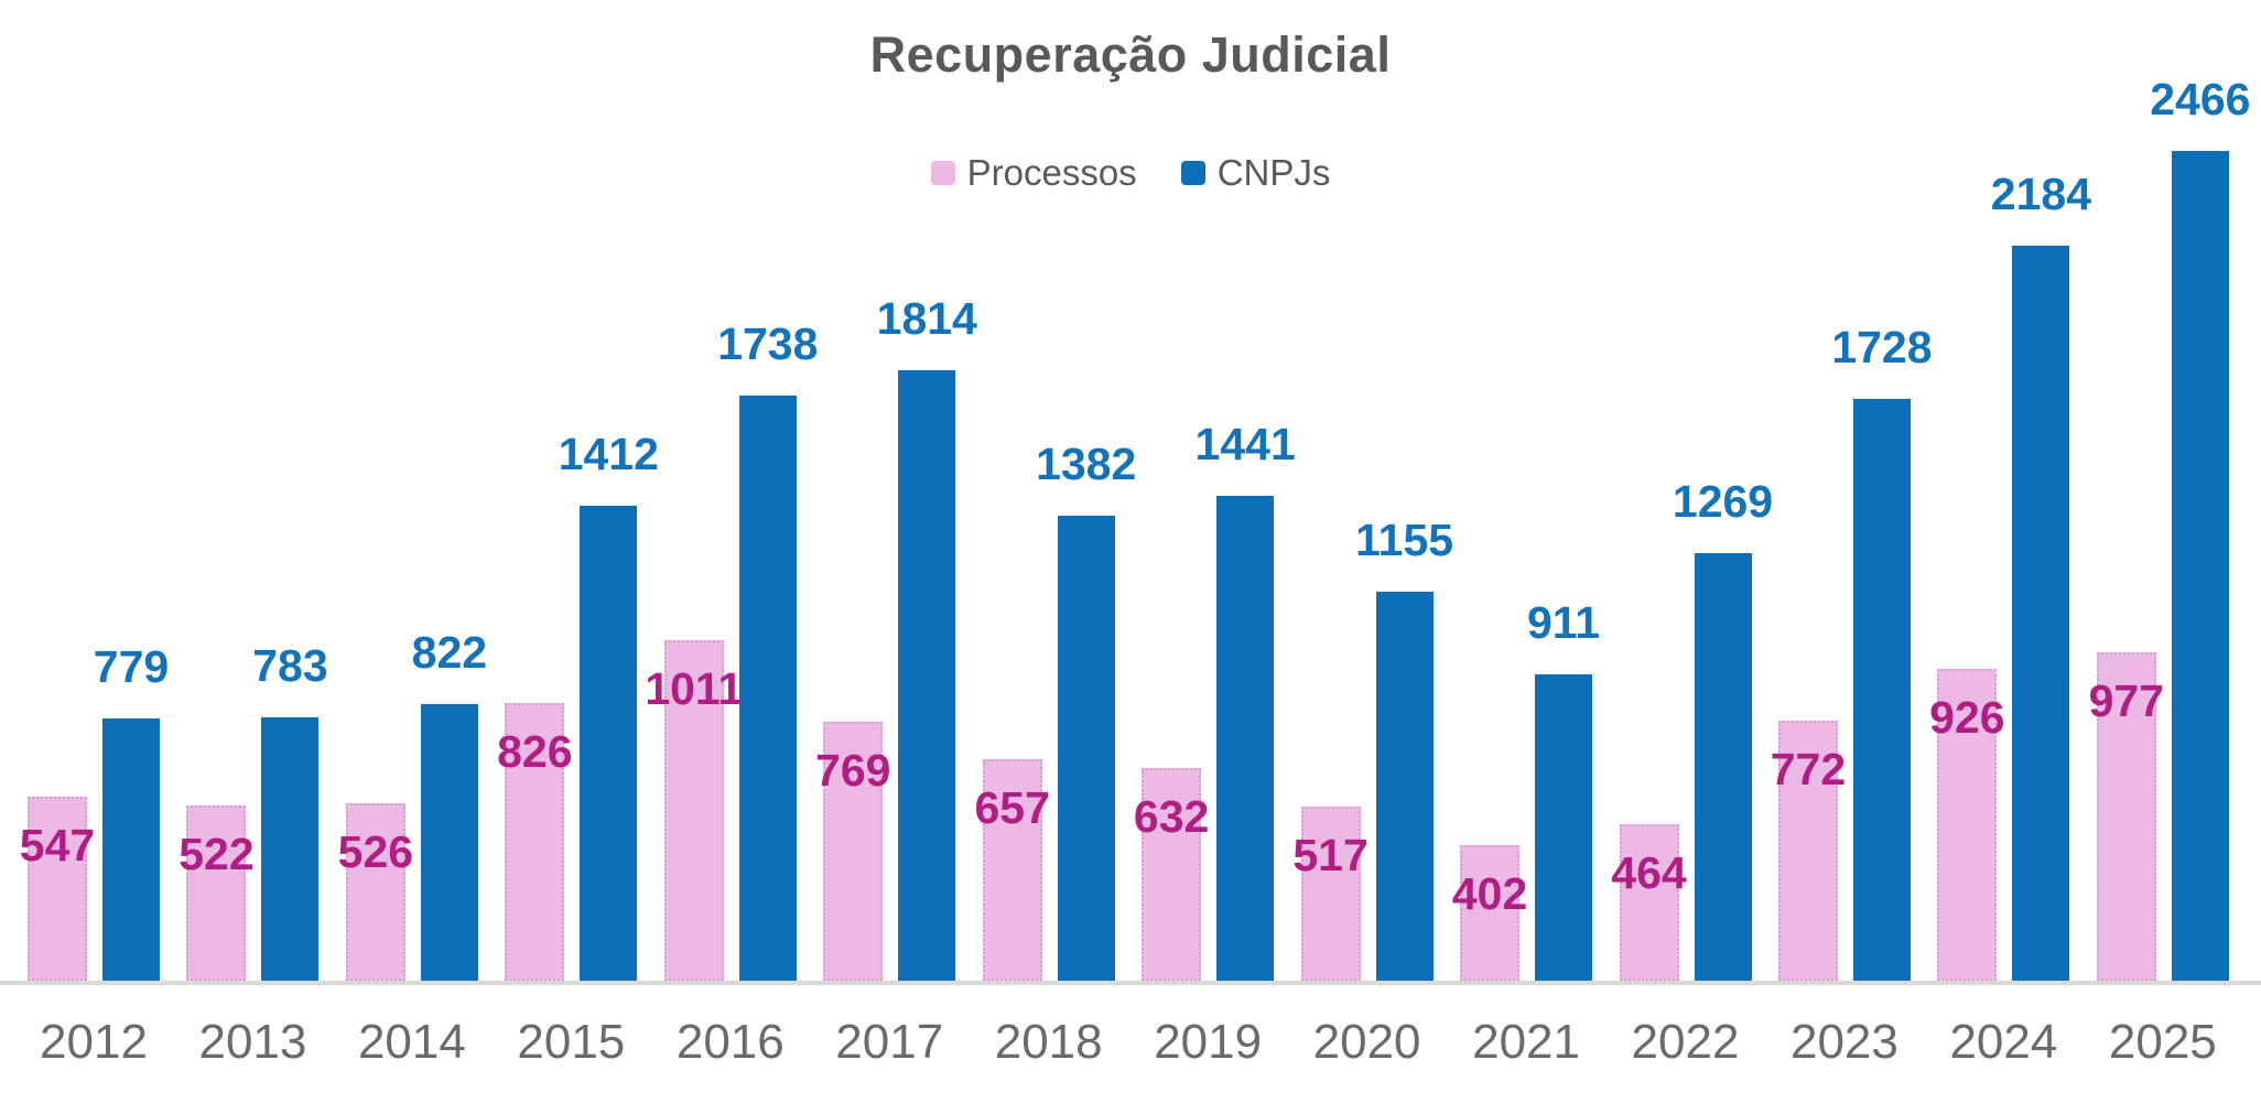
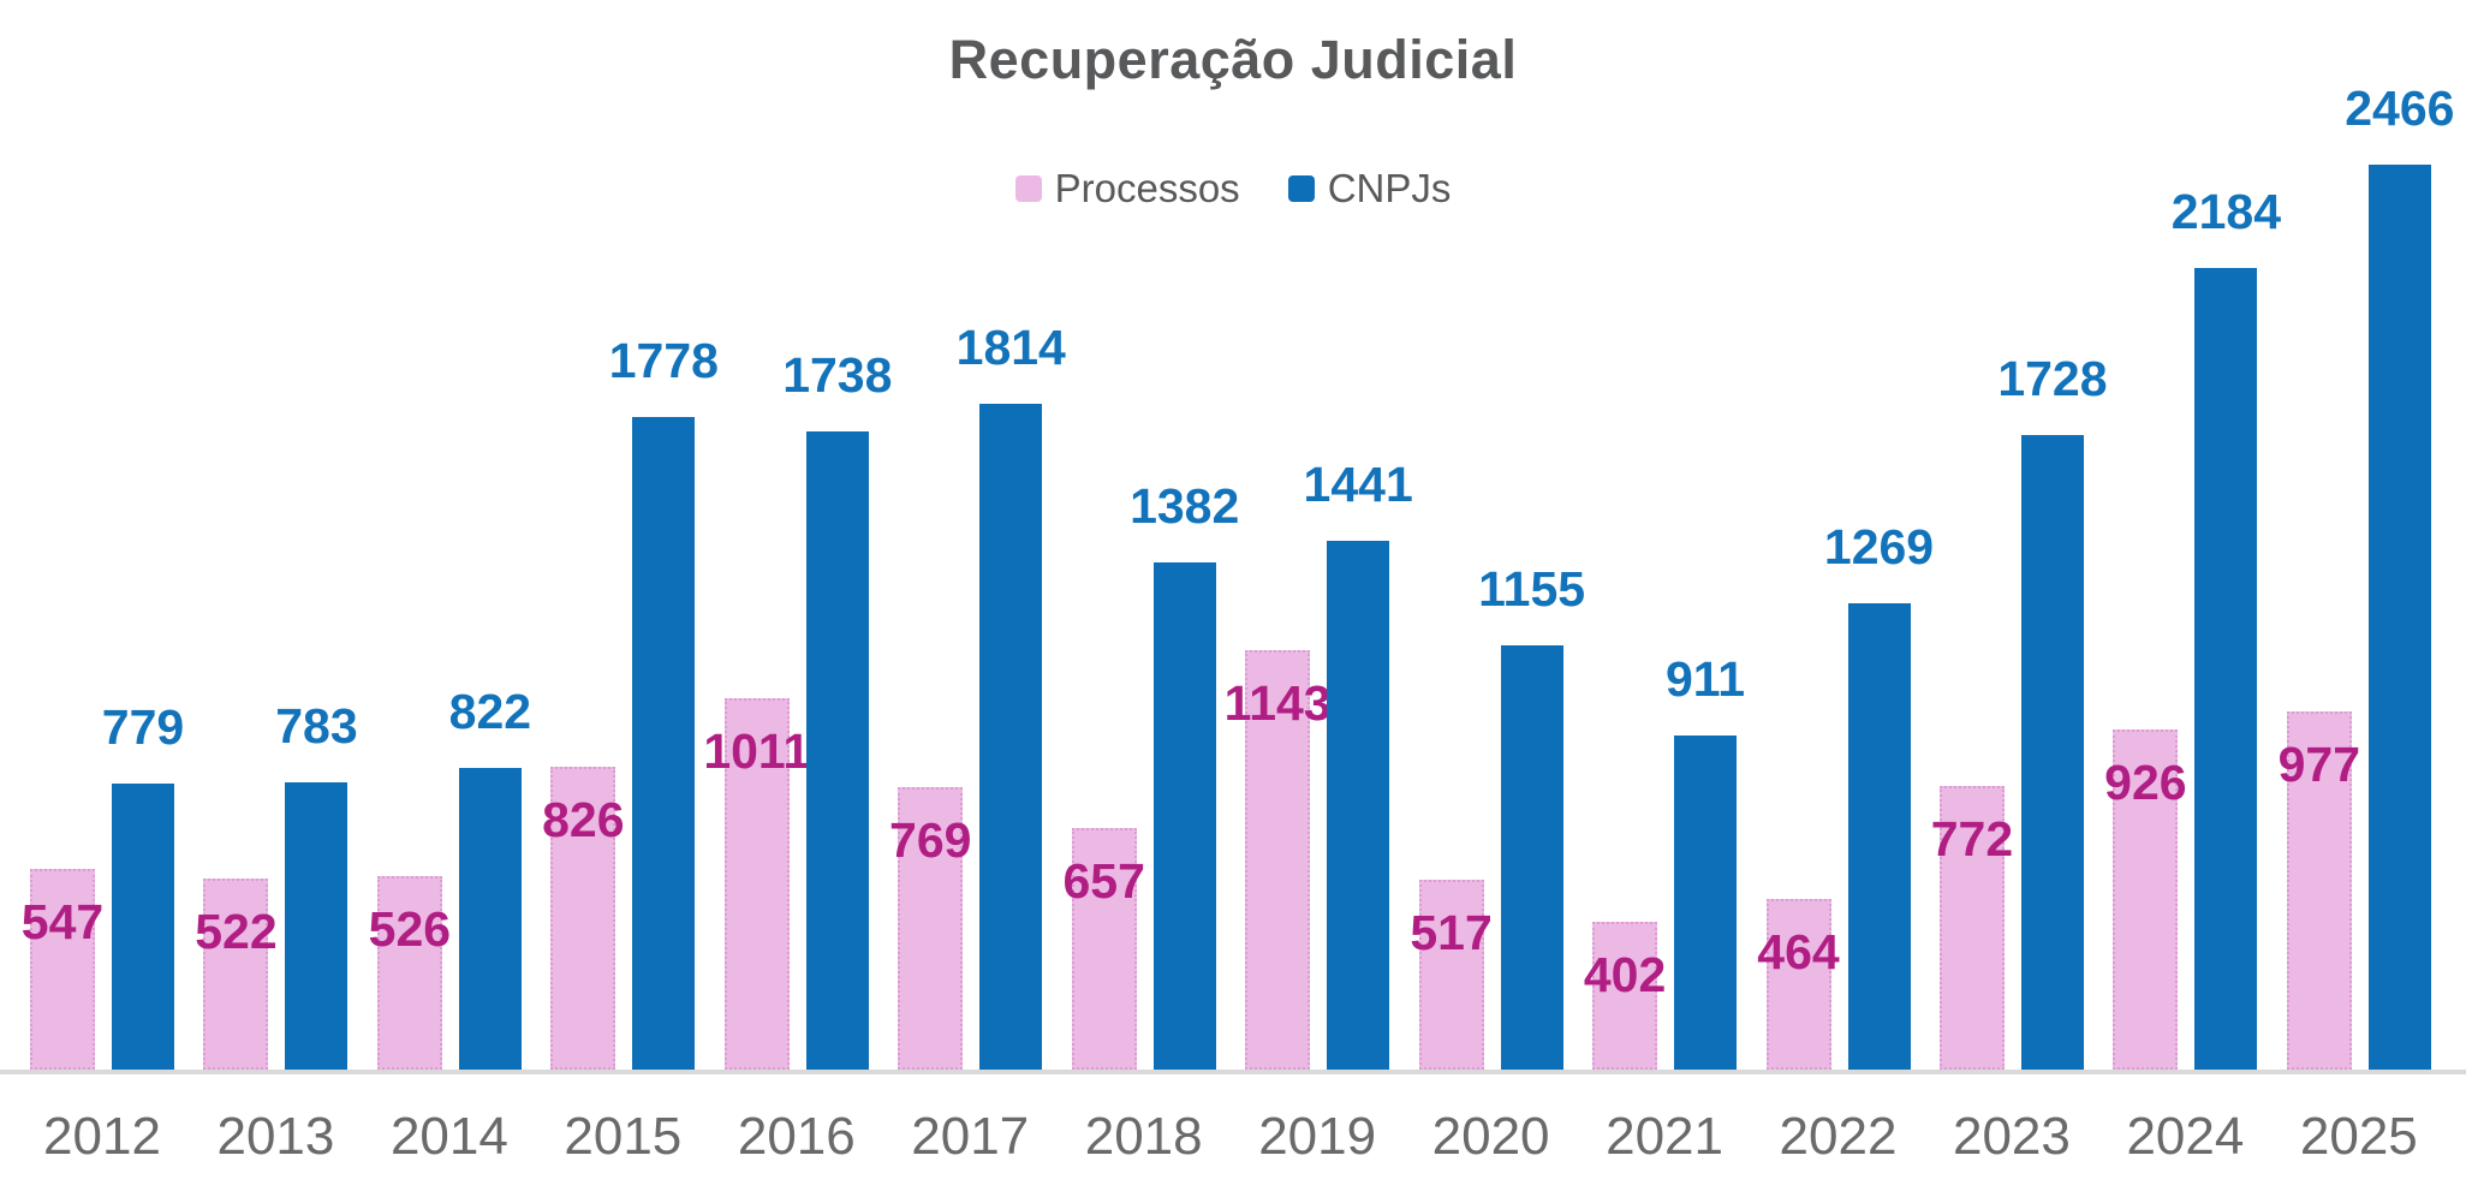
CNPJs/2015: 1412 -> 1778
Processos/2019: 632 -> 1143
